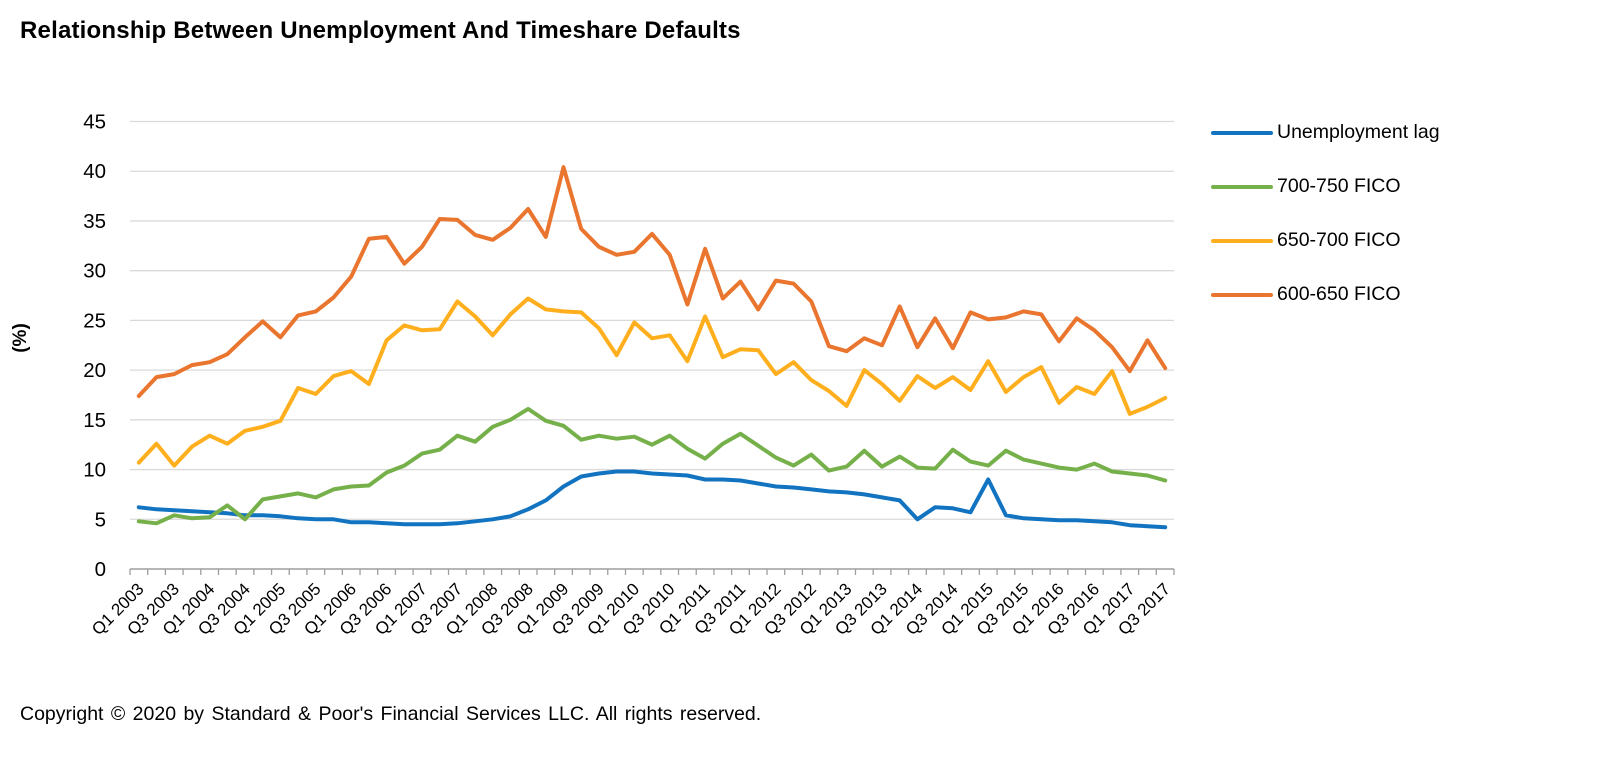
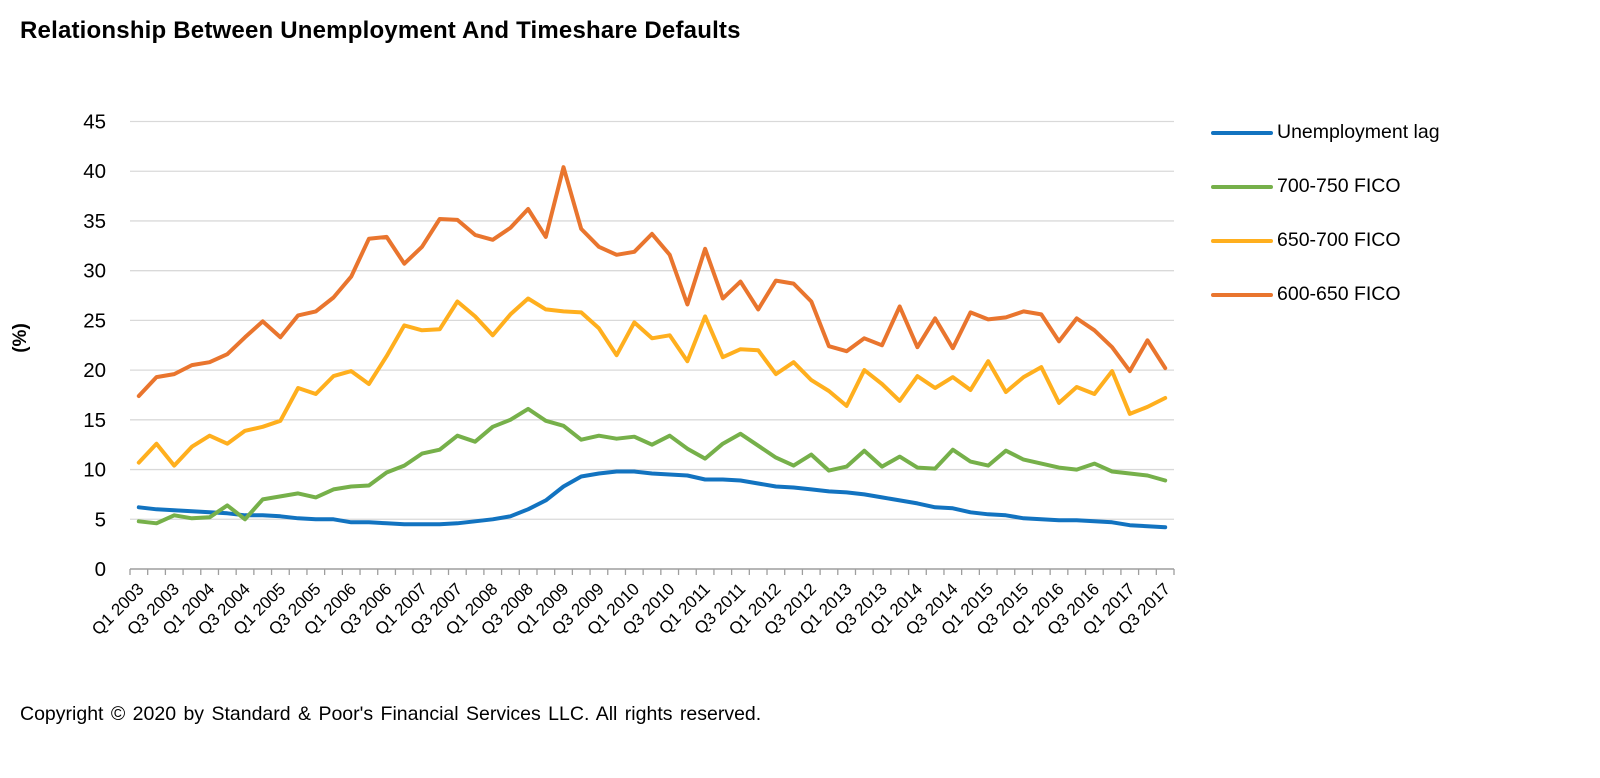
650-700 FICO/Q3 2006: 23 -> 21
Unemployment lag/Q1 2014: 5 -> 7
Unemployment lag/Q1 2015: 9 -> 6
